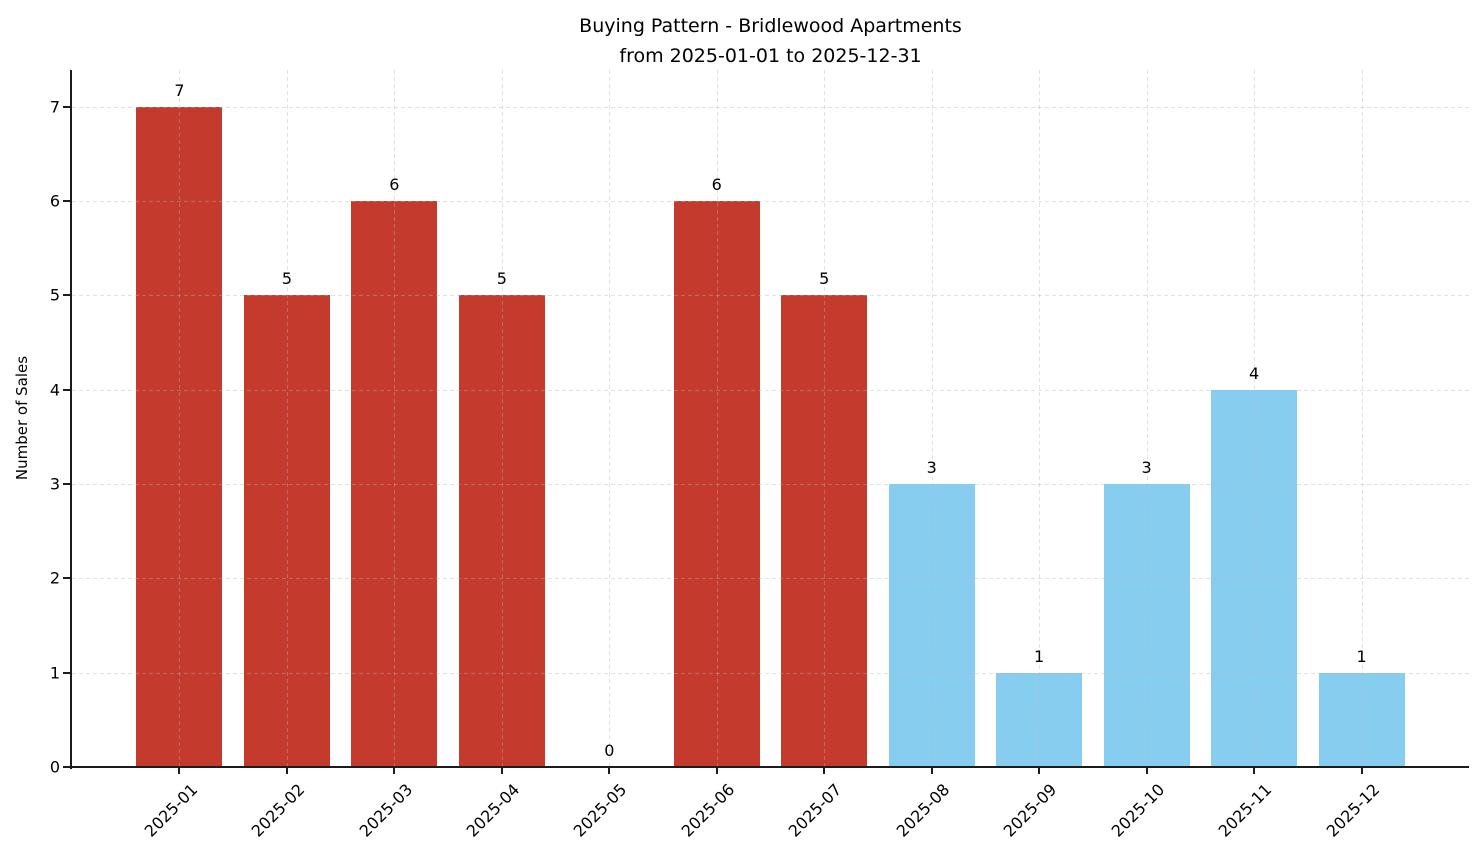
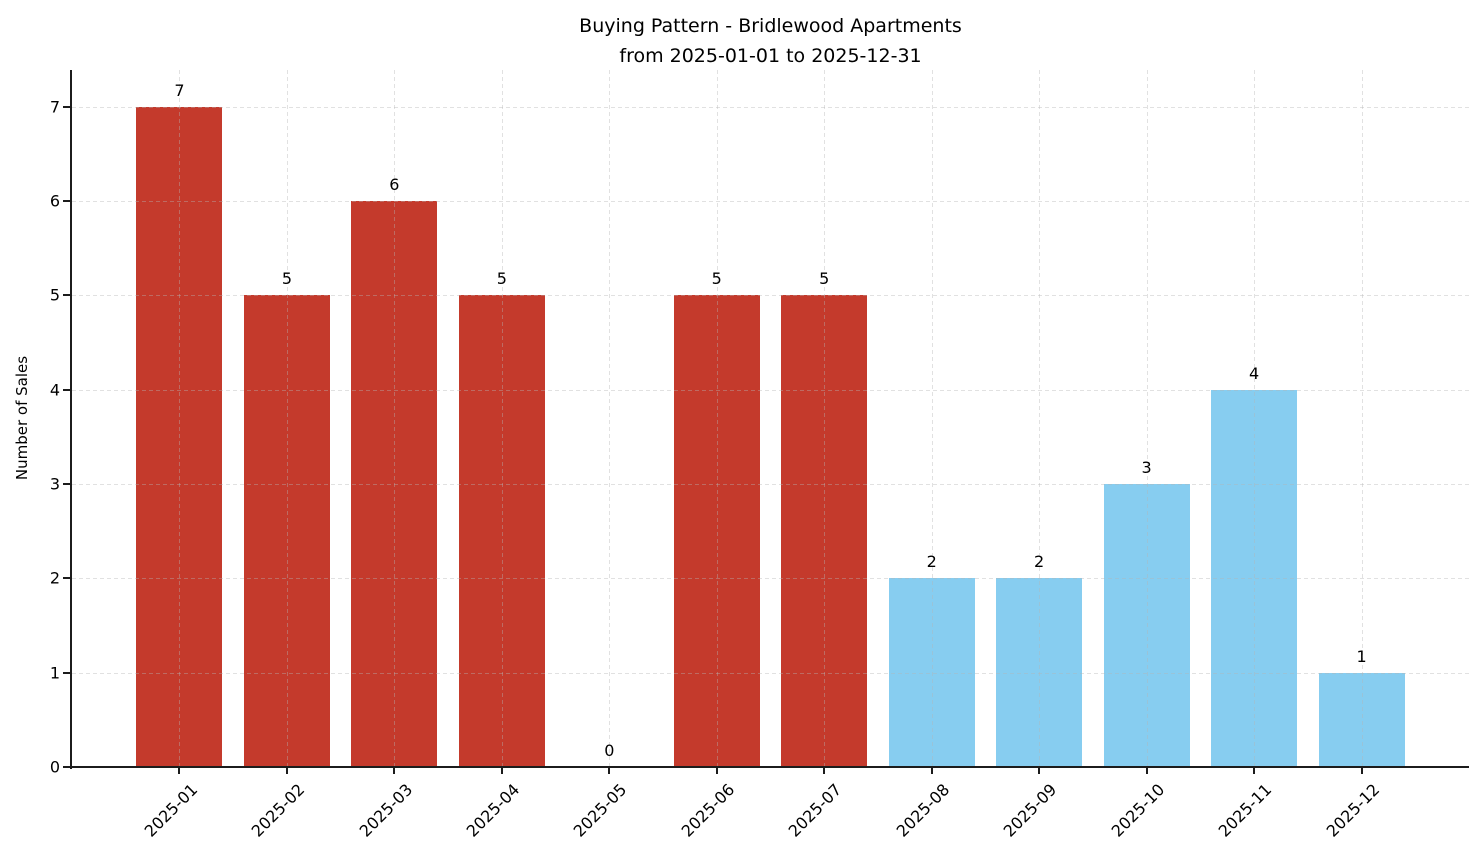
2025-06: 6 -> 5
2025-08: 3 -> 2
2025-09: 1 -> 2
